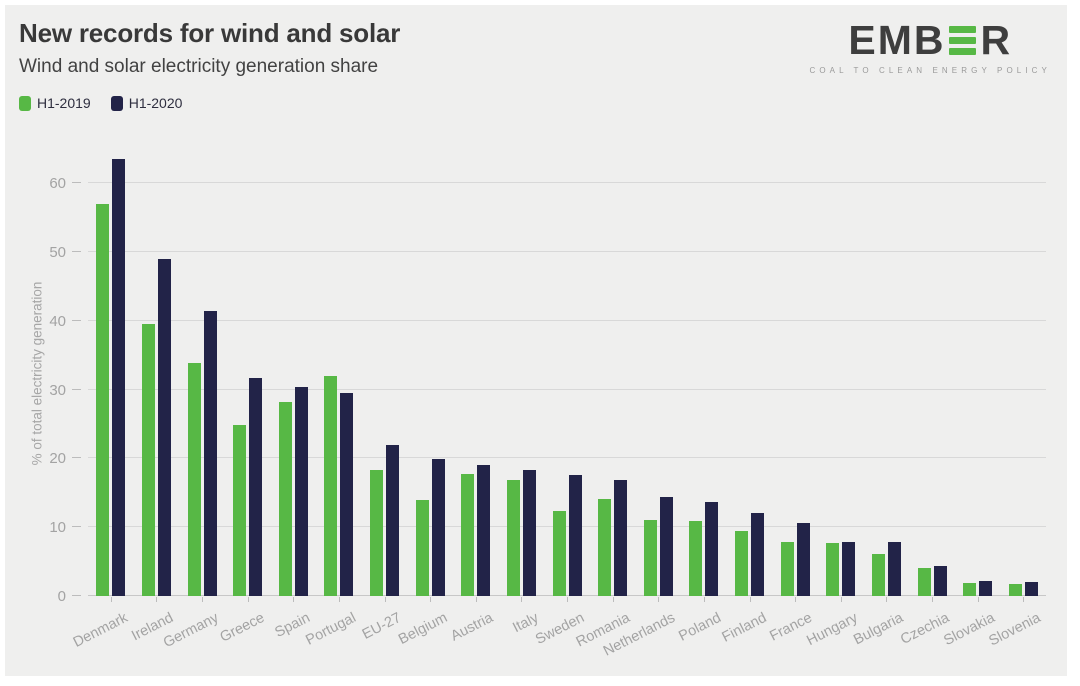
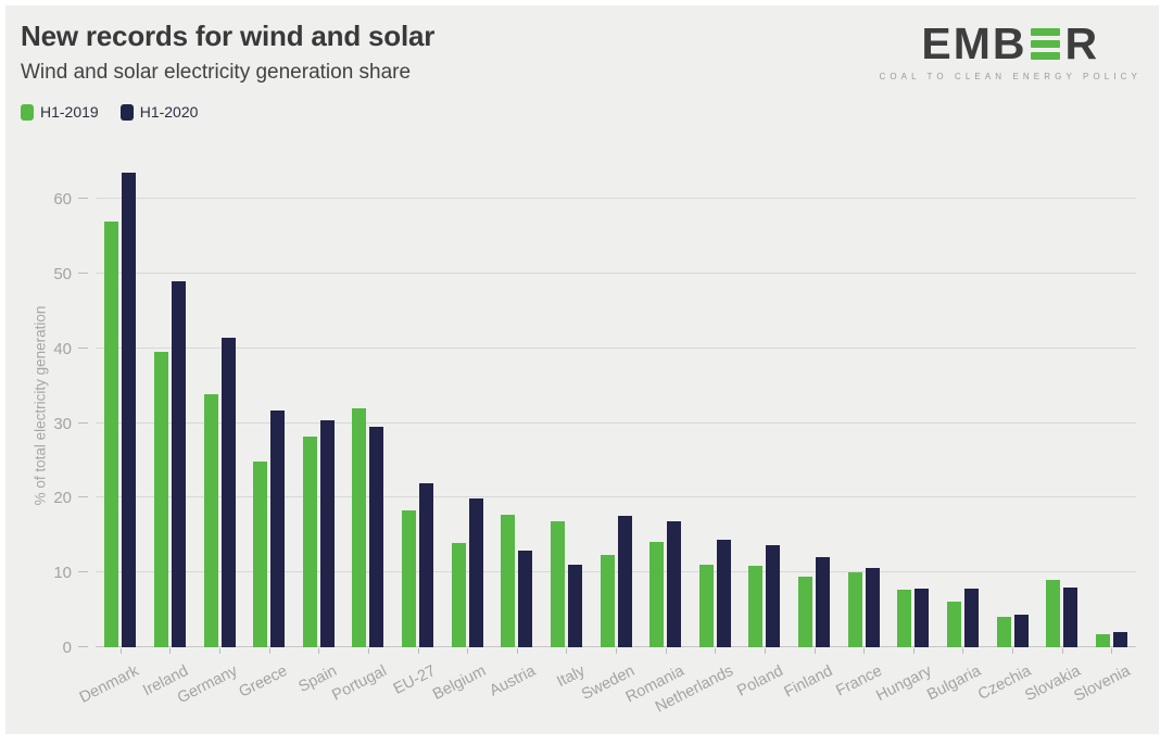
H1-2020/Austria: 19 -> 13
H1-2020/Italy: 18 -> 11
H1-2019/France: 8 -> 10
H1-2019/Slovakia: 2 -> 9
H1-2020/Slovakia: 2 -> 8
